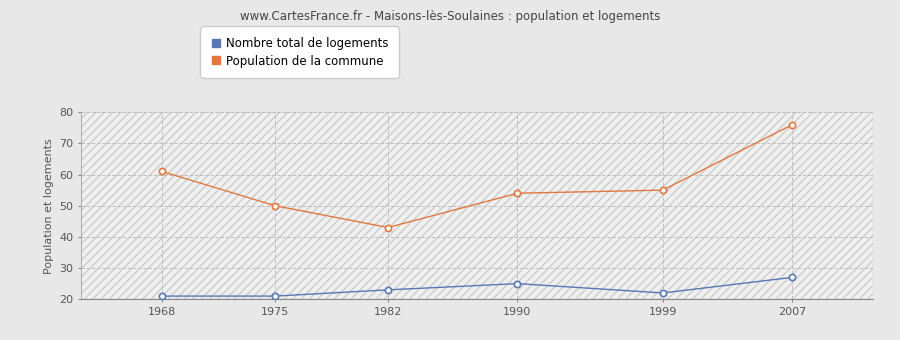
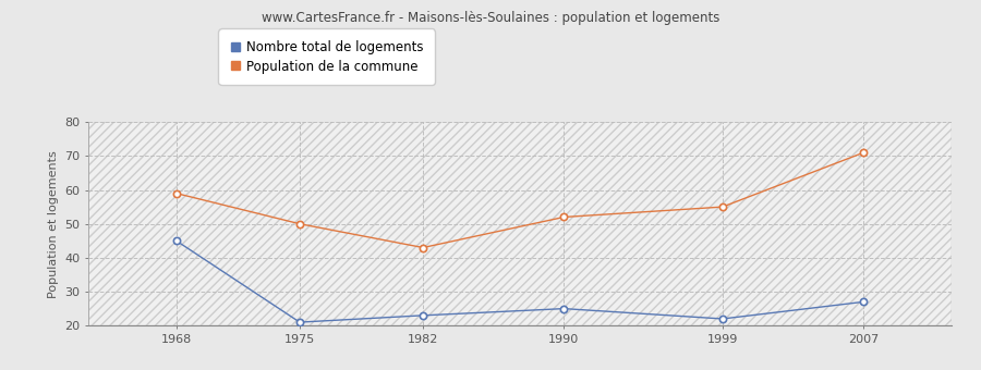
Nombre total de logements/1968: 21 -> 45
Population de la commune/1968: 61 -> 59
Population de la commune/1990: 54 -> 52
Population de la commune/2007: 76 -> 71
